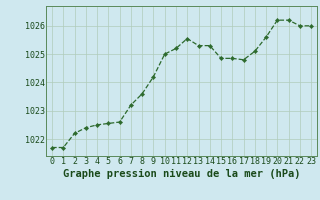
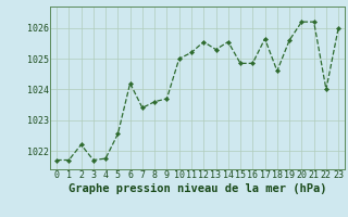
3: 1022.40 -> 1021.70
4: 1022.50 -> 1021.75
6: 1022.60 -> 1024.20
7: 1023.20 -> 1023.40
9: 1024.20 -> 1023.70
14: 1025.30 -> 1025.55
17: 1024.80 -> 1025.65
18: 1025.10 -> 1024.60
22: 1026.00 -> 1024.00
